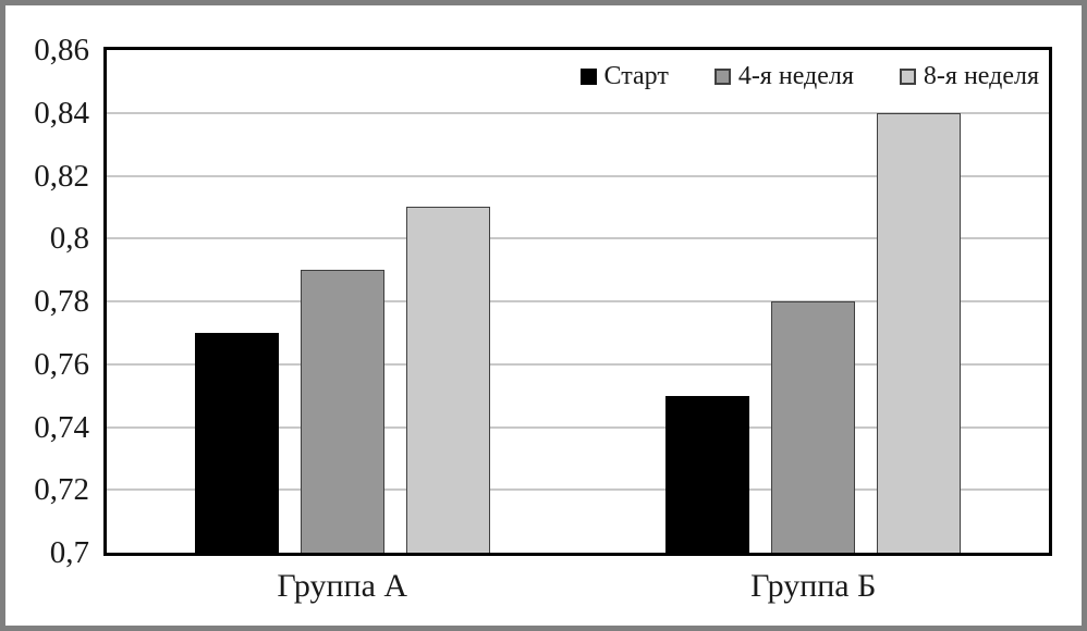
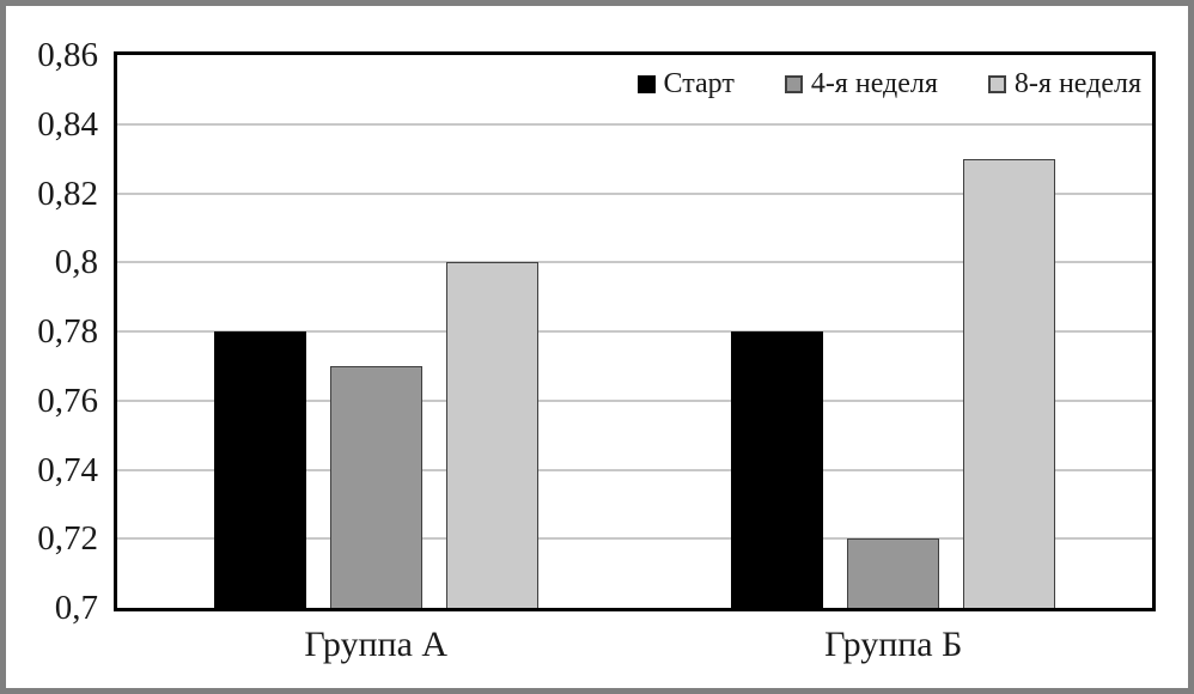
Старт/Группа А: 0,77 -> 0,78
4-я неделя/Группа А: 0,79 -> 0,77
8-я неделя/Группа А: 0,81 -> 0,80
Старт/Группа Б: 0,75 -> 0,78
4-я неделя/Группа Б: 0,78 -> 0,72
8-я неделя/Группа Б: 0,84 -> 0,83
